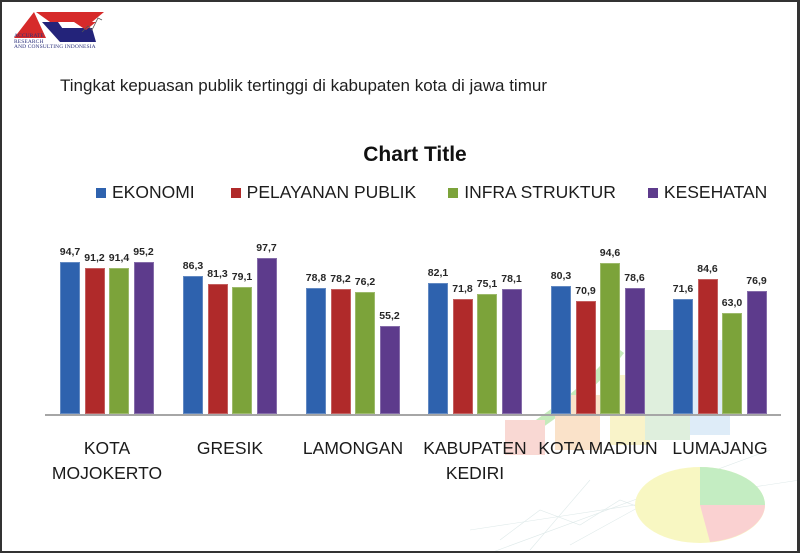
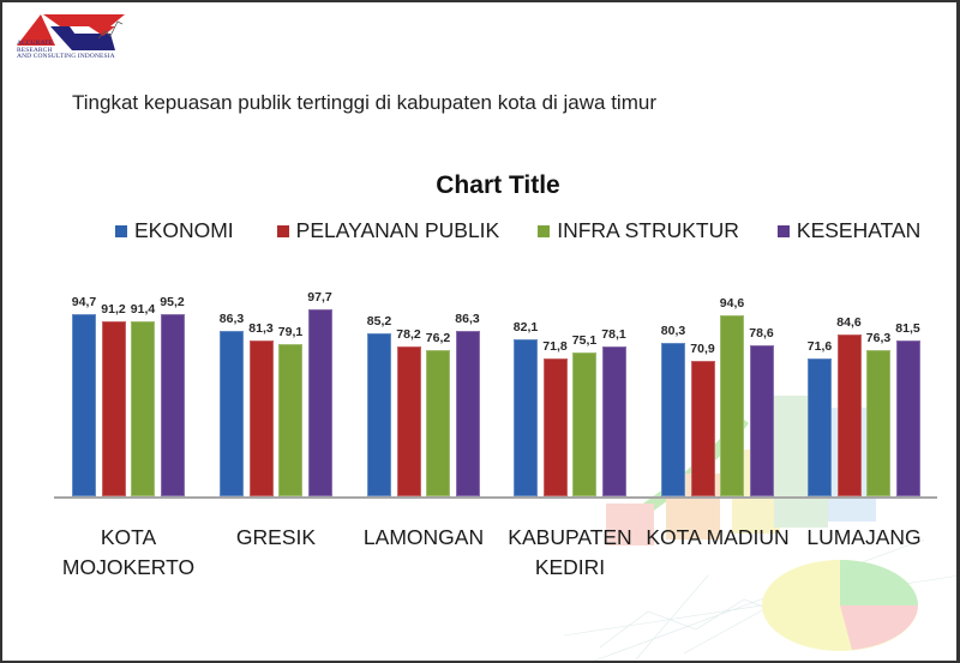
EKONOMI/LAMONGAN: 78,8 -> 85,2
KESEHATAN/LAMONGAN: 55,2 -> 86,3
INFRA STRUKTUR/LUMAJANG: 63,0 -> 76,3
KESEHATAN/LUMAJANG: 76,9 -> 81,5
